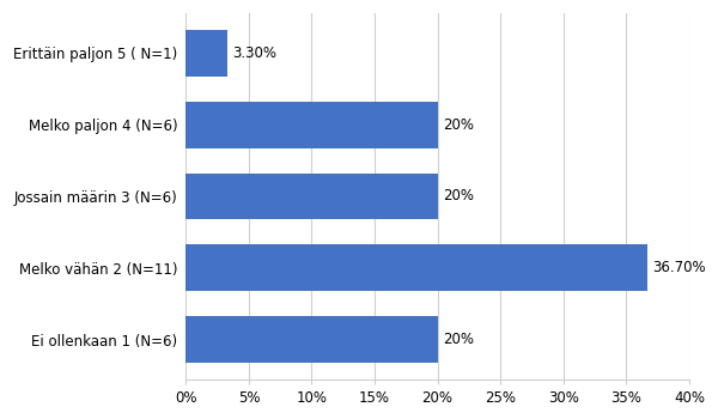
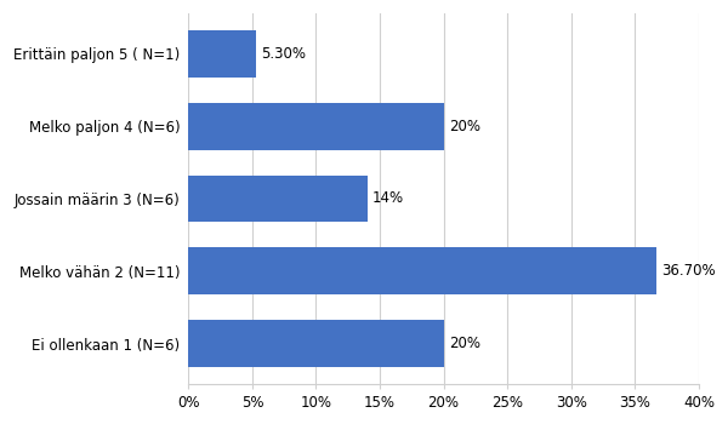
Erittäin paljon 5 ( N=1): 3.30% -> 5.30%
Jossain määrin 3 (N=6): 20% -> 14%
